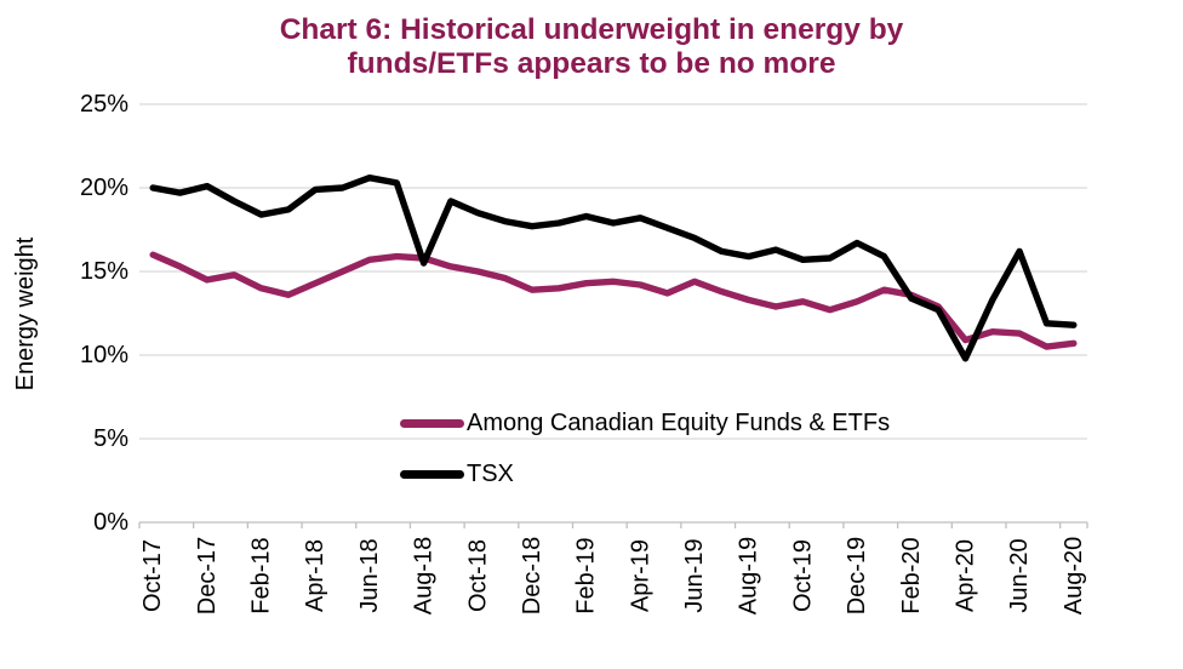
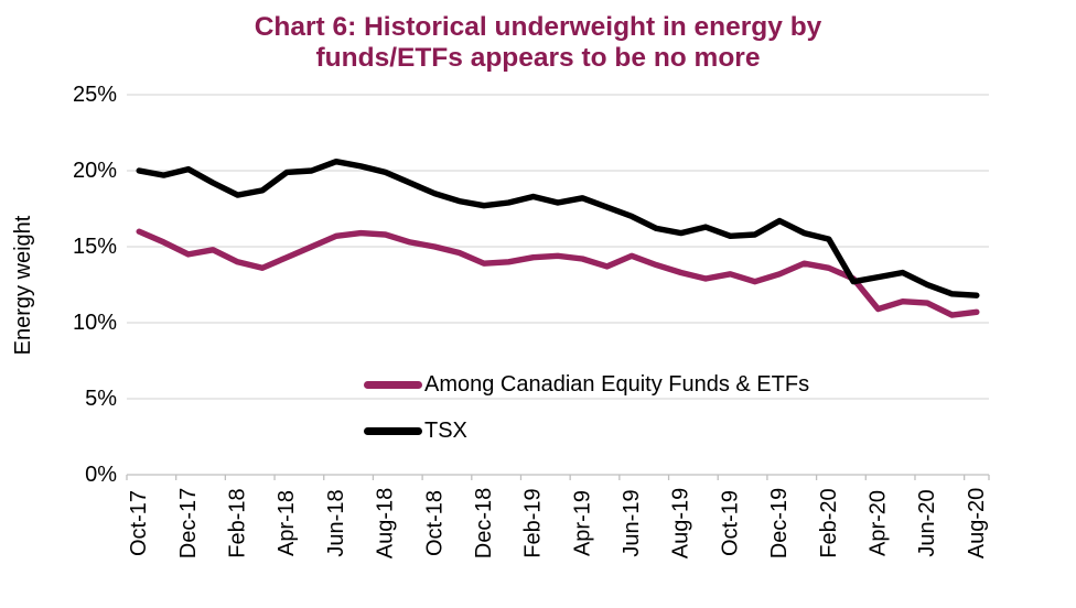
TSX/Aug-18: 15.5% -> 19.9%
TSX/Feb-20: 13.4% -> 15.5%
TSX/Apr-20: 9.8% -> 13.0%
TSX/Jun-20: 16.2% -> 12.5%
